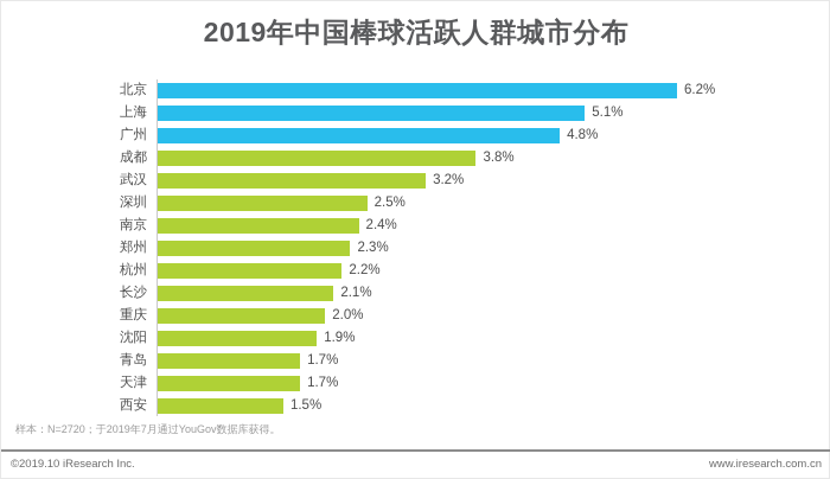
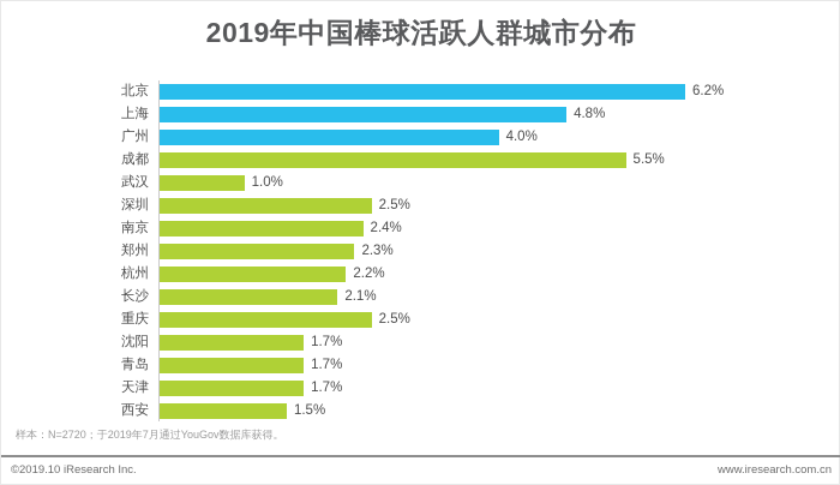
上海: 5.1% -> 4.8%
广州: 4.8% -> 4.0%
成都: 3.8% -> 5.5%
武汉: 3.2% -> 1.0%
重庆: 2.0% -> 2.5%
沈阳: 1.9% -> 1.7%
